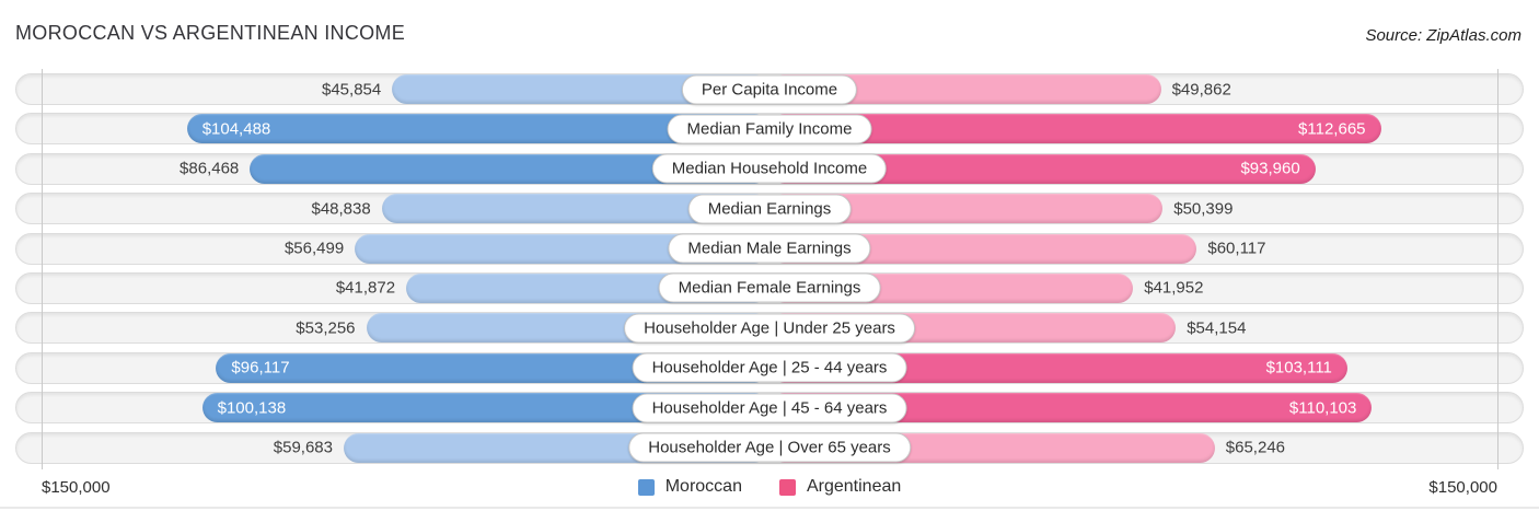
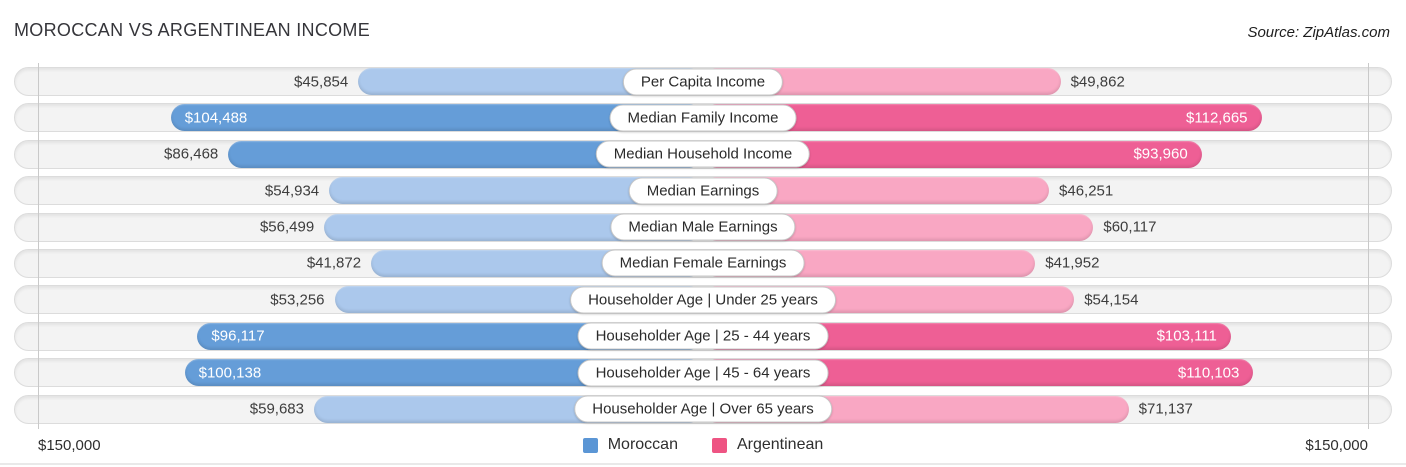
Moroccan/Median Earnings: $48,838 -> $54,934
Argentinean/Median Earnings: $50,399 -> $46,251
Argentinean/Householder Age | Over 65 years: $65,246 -> $71,137
